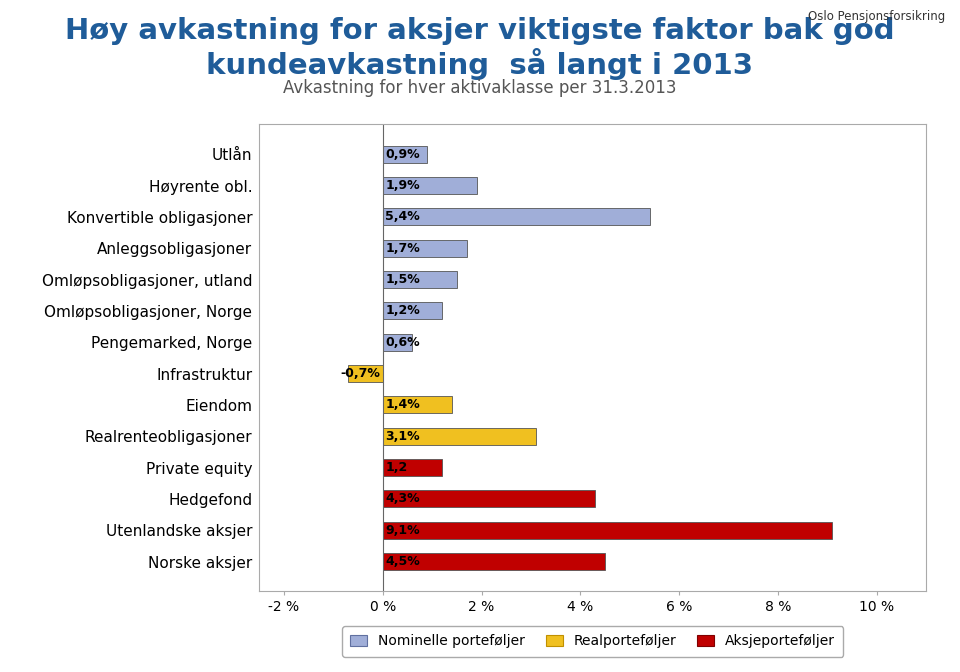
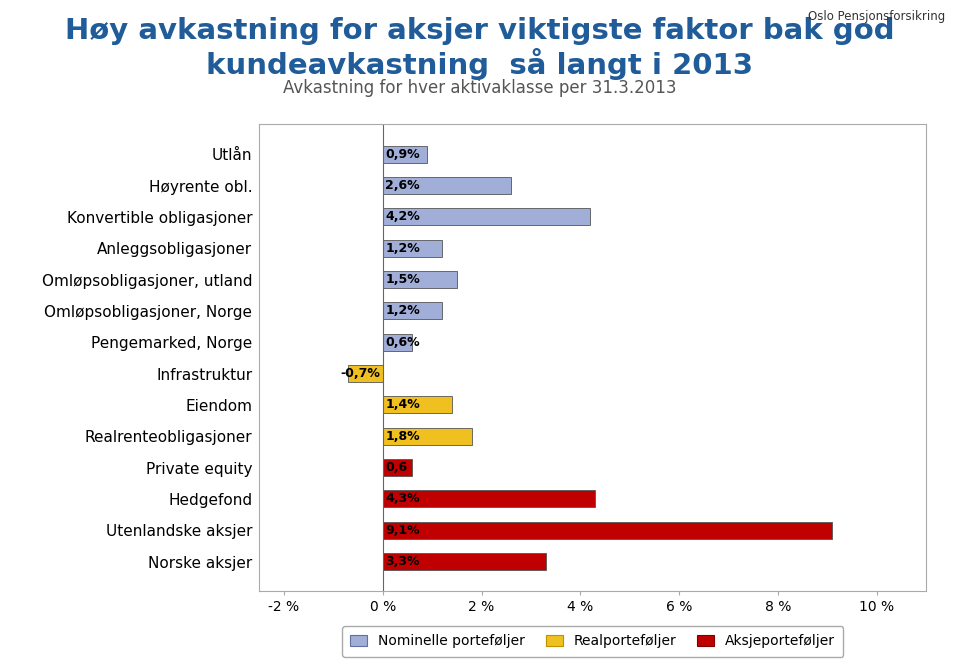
Høyrente obl.: 1,9% -> 2,6%
Konvertible obligasjoner: 5,4% -> 4,2%
Anleggsobligasjoner: 1,7% -> 1,2%
Realrenteobligasjoner: 3,1% -> 1,8%
Private equity: 1,2 -> 0,6
Norske aksjer: 4,5% -> 3,3%
